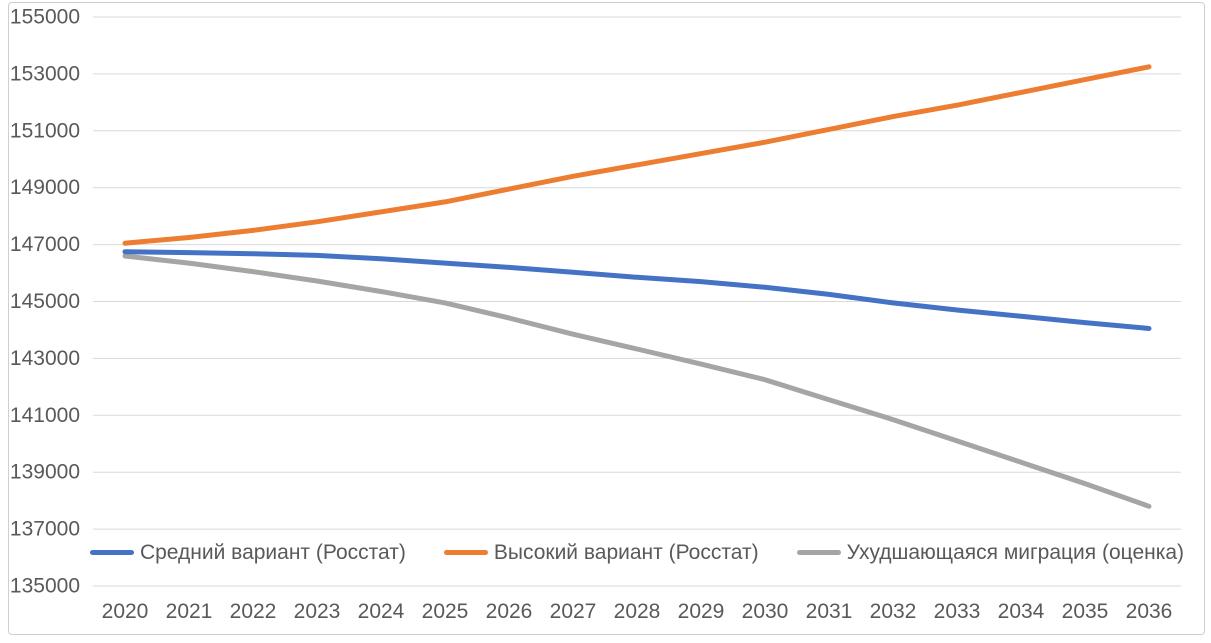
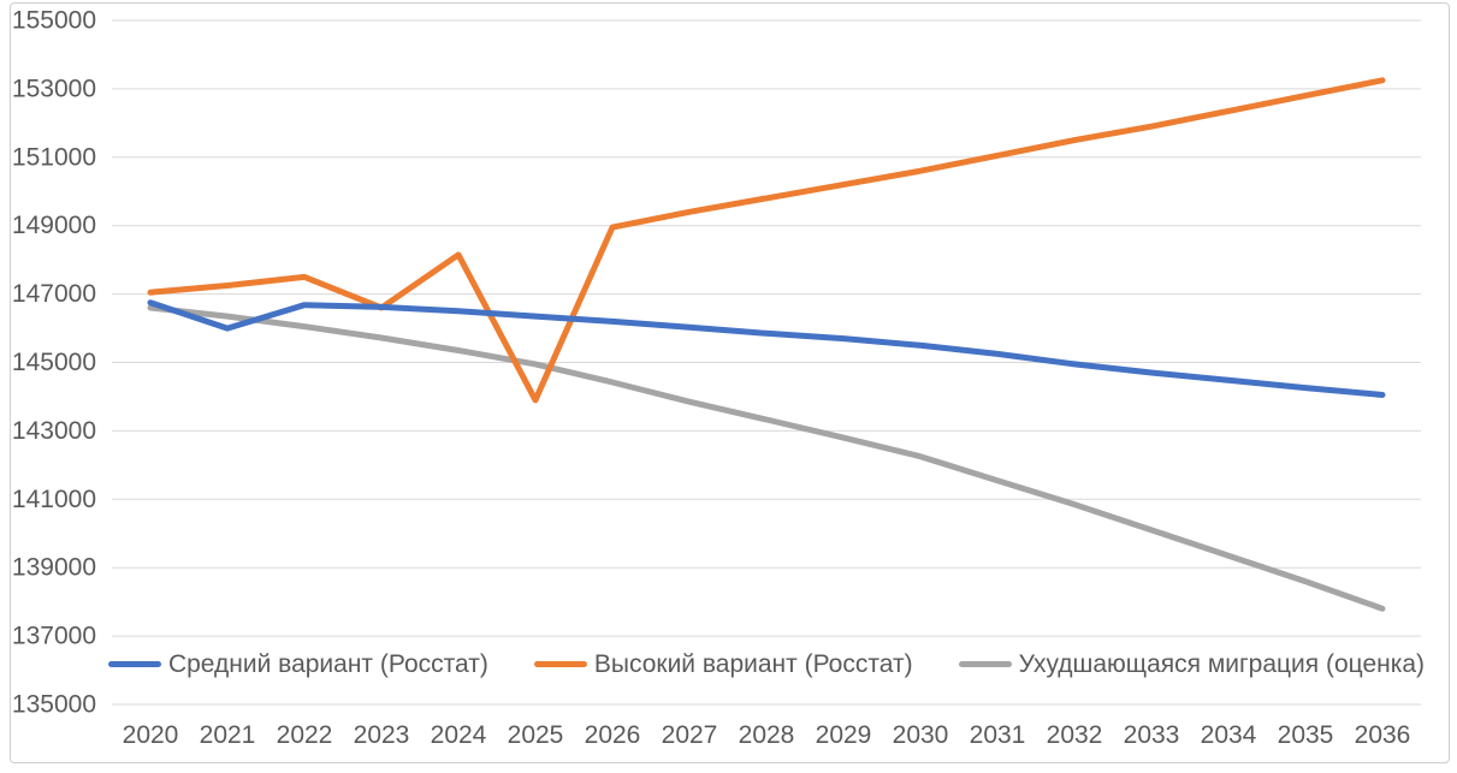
Средний вариант (Росстат)/2021: 146700 -> 146000
Высокий вариант (Росстат)/2023: 147800 -> 146600
Высокий вариант (Росстат)/2025: 148500 -> 143900
